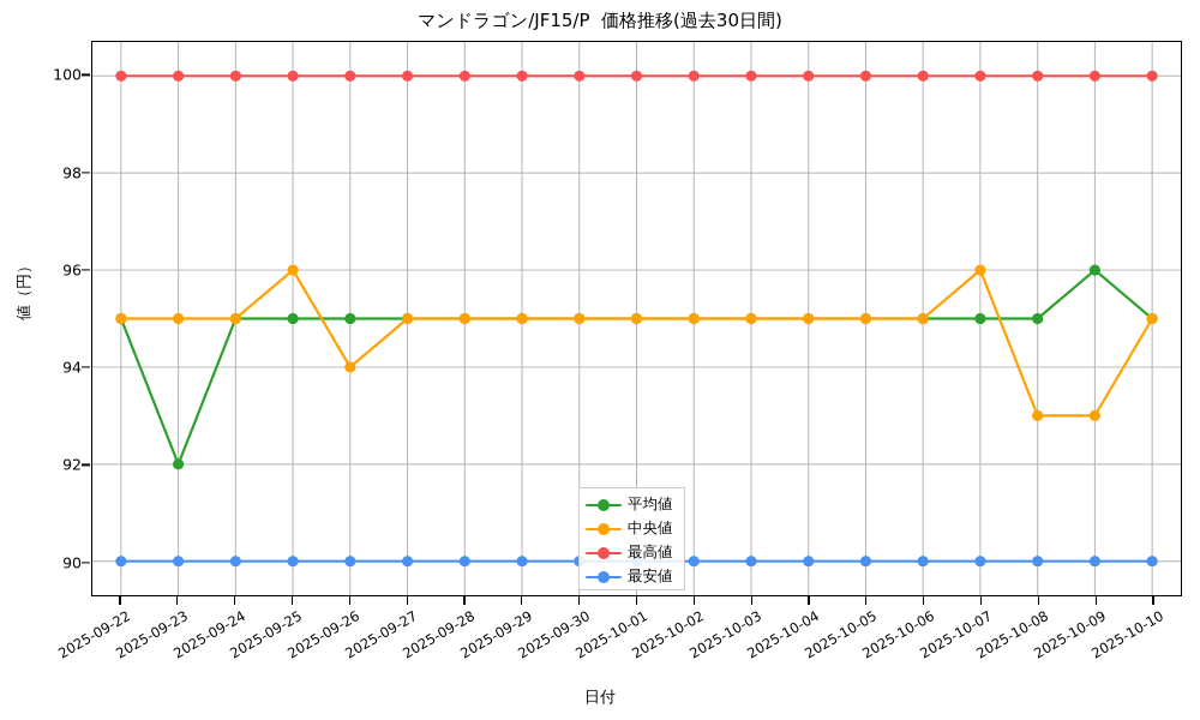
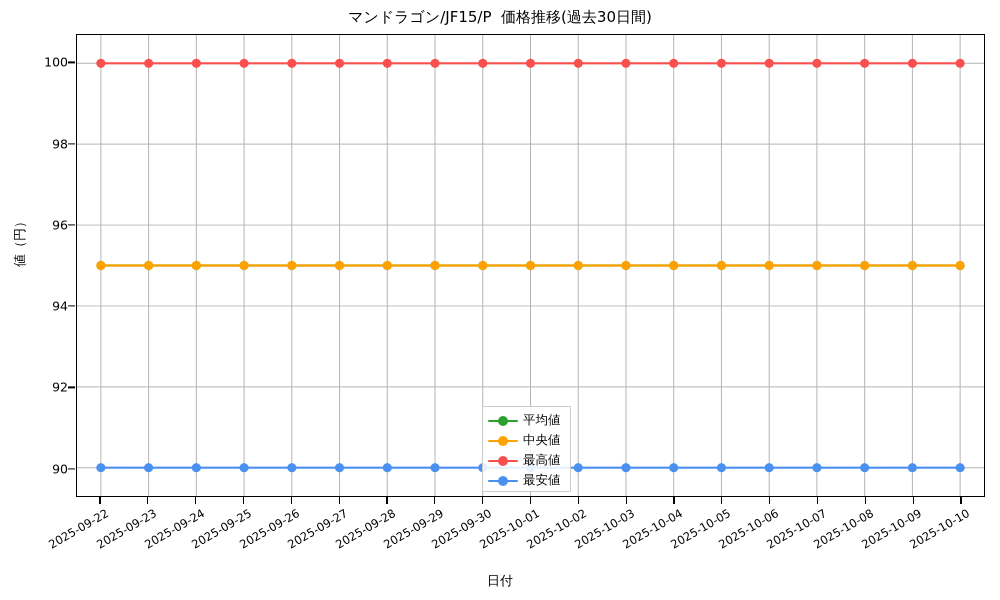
平均値/2025-09-23: 92 -> 95
中央値/2025-09-25: 96 -> 95
中央値/2025-09-26: 94 -> 95
中央値/2025-10-07: 96 -> 95
中央値/2025-10-08: 93 -> 95
平均値/2025-10-09: 96 -> 95
中央値/2025-10-09: 93 -> 95
